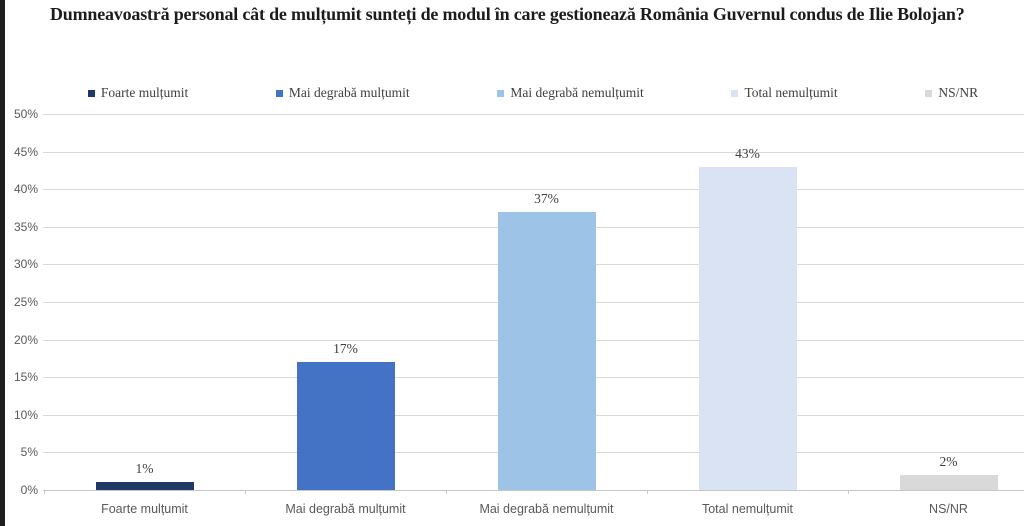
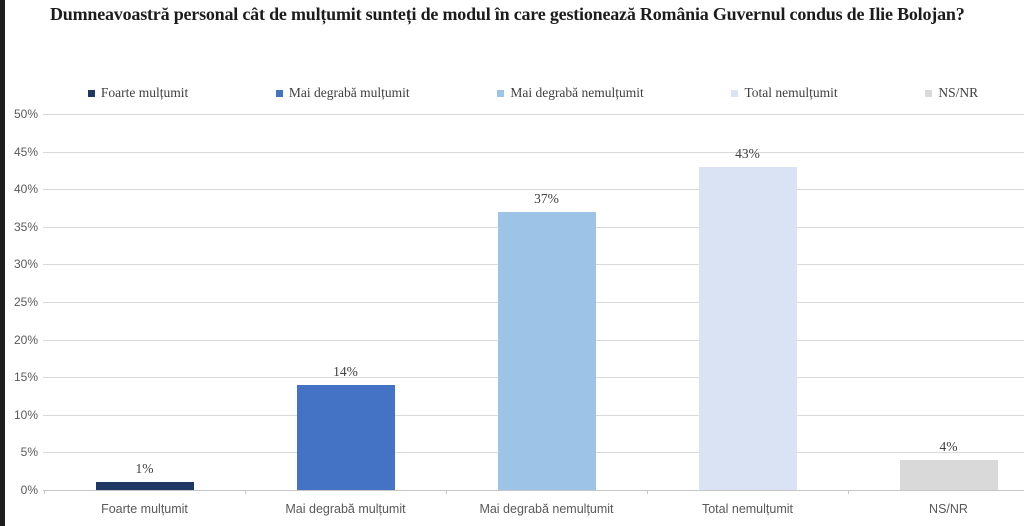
Mai degrabă mulțumit: 17% -> 14%
NS/NR: 2% -> 4%
